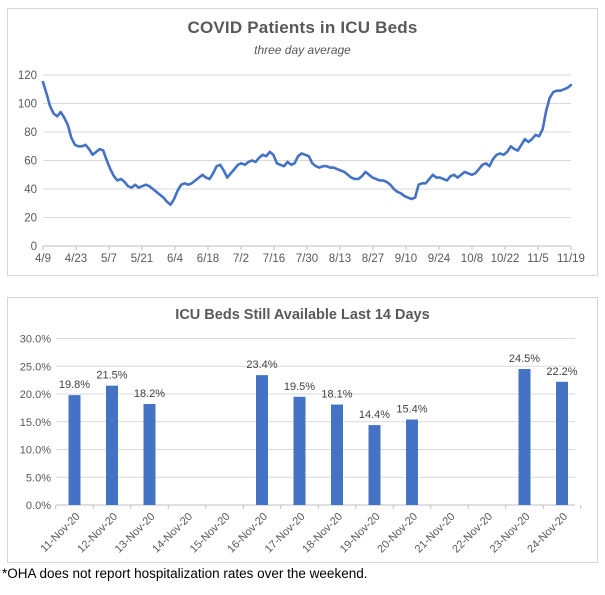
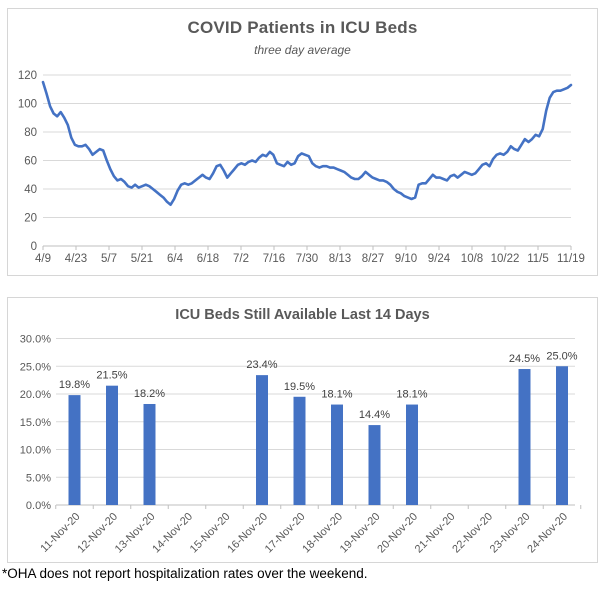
ICU Beds Still Available Last 14 Days/20-Nov-20: 15.4% -> 18.1%
ICU Beds Still Available Last 14 Days/24-Nov-20: 22.2% -> 25.0%
